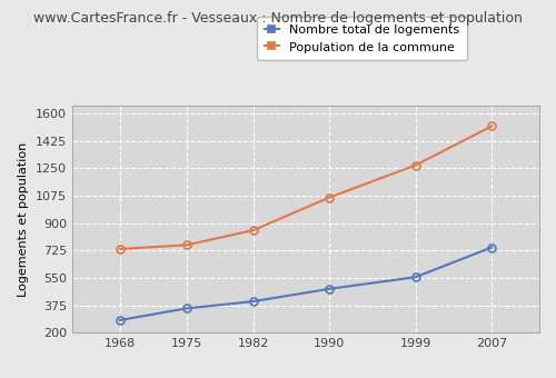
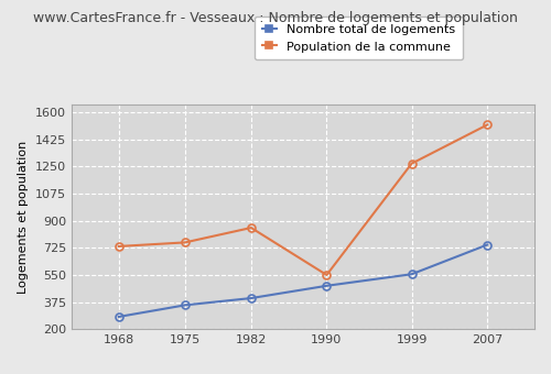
Population de la commune/1990: 1060 -> 550
